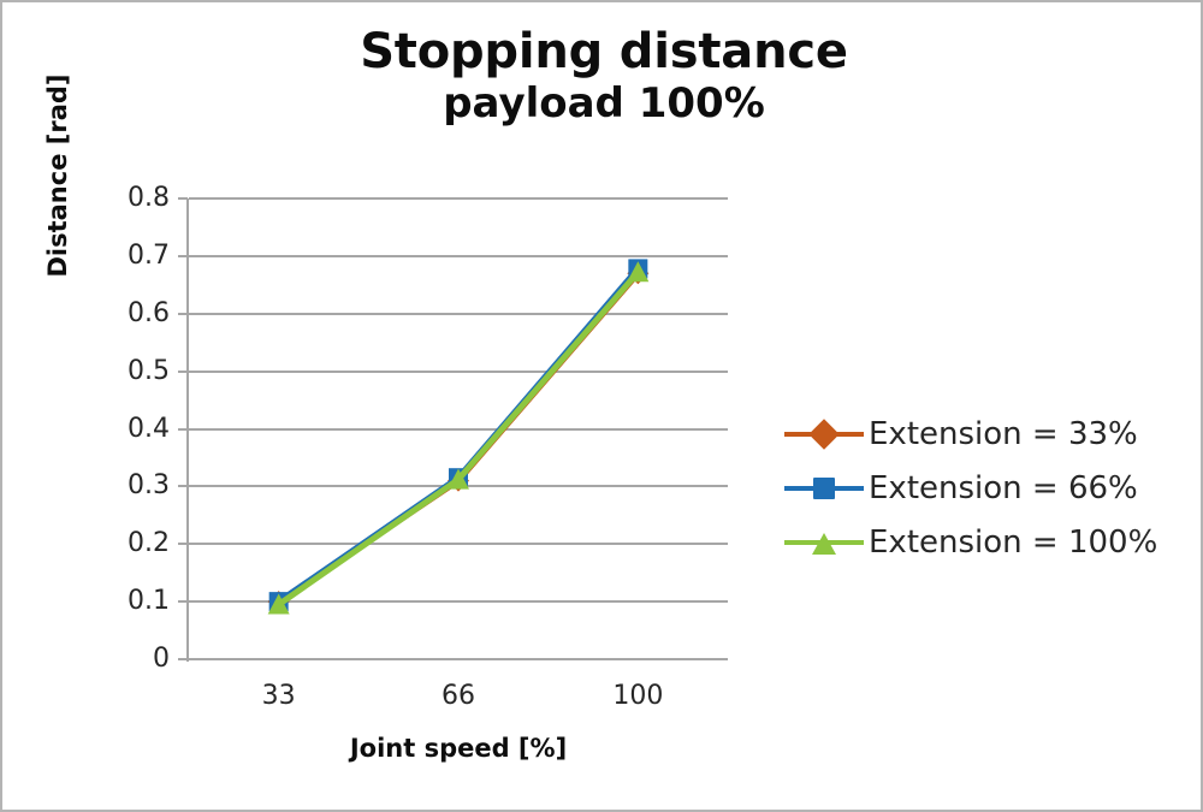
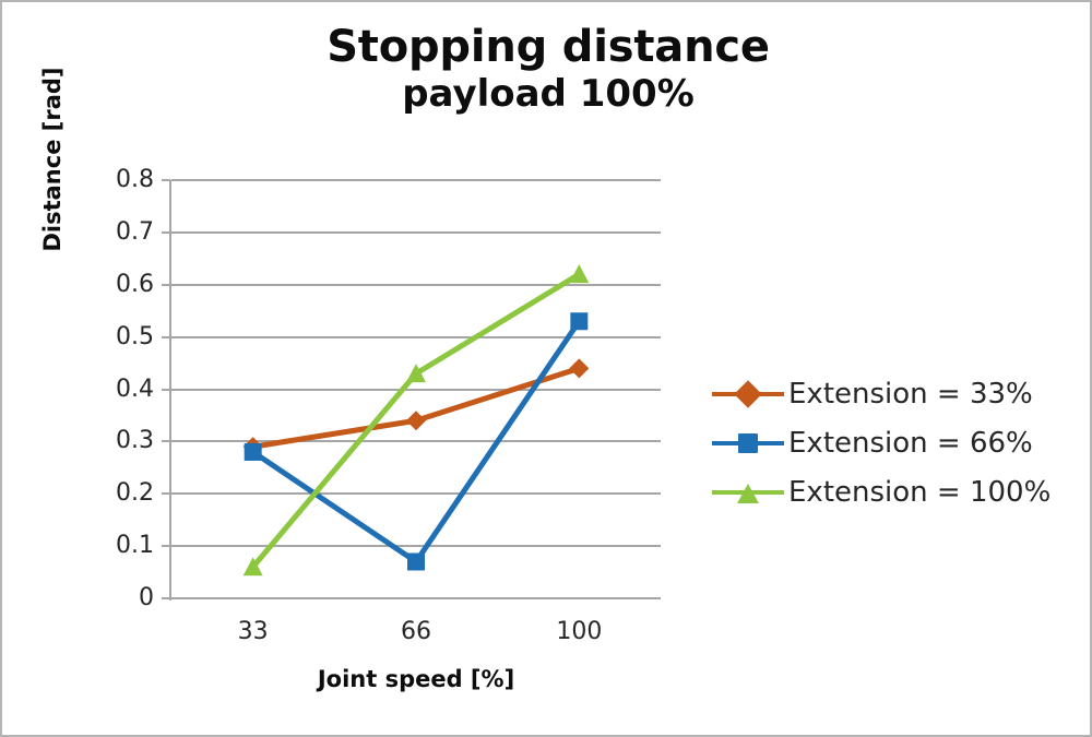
Extension = 33%/33: 0.10 -> 0.29
Extension = 66%/33: 0.10 -> 0.28
Extension = 100%/33: 0.10 -> 0.06
Extension = 33%/66: 0.31 -> 0.34
Extension = 66%/66: 0.32 -> 0.07
Extension = 100%/66: 0.31 -> 0.43
Extension = 33%/100: 0.67 -> 0.44
Extension = 66%/100: 0.68 -> 0.53
Extension = 100%/100: 0.67 -> 0.62
